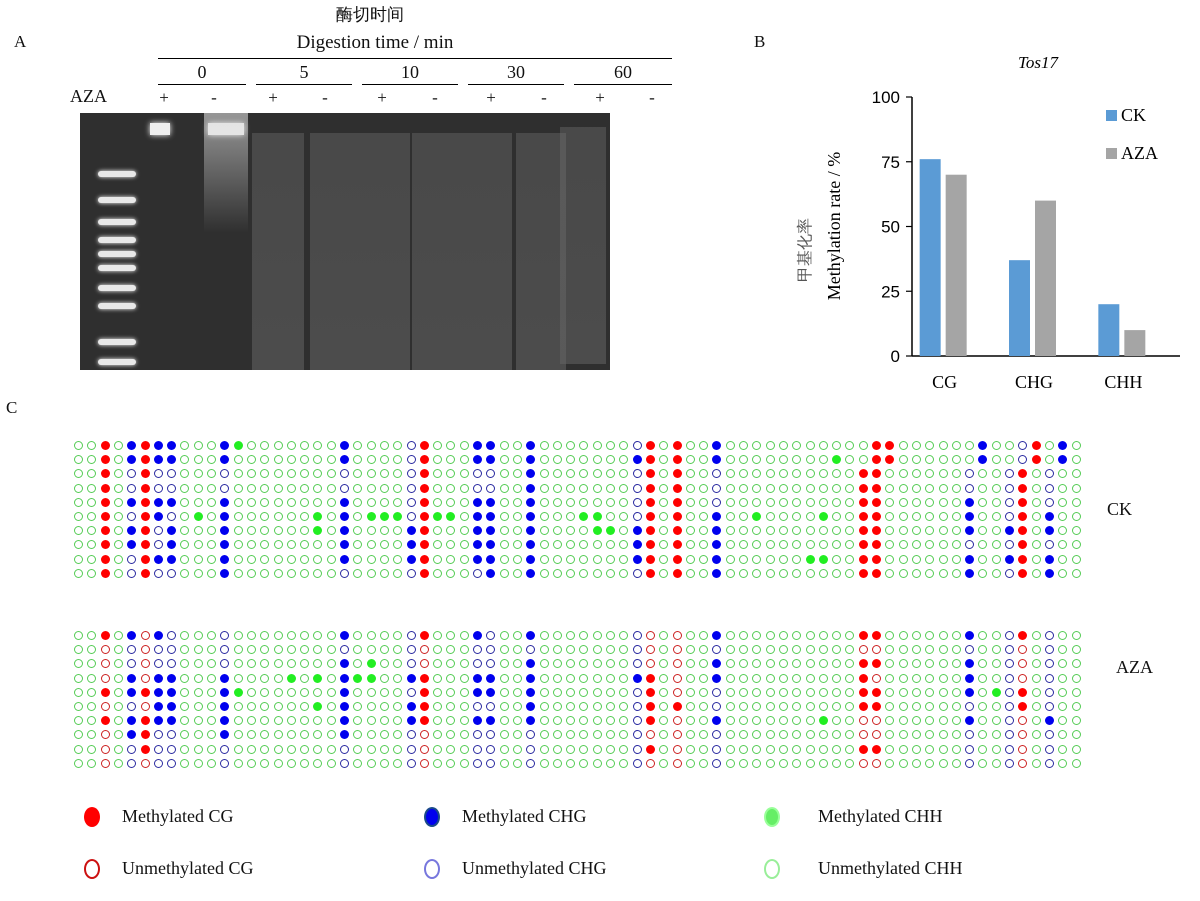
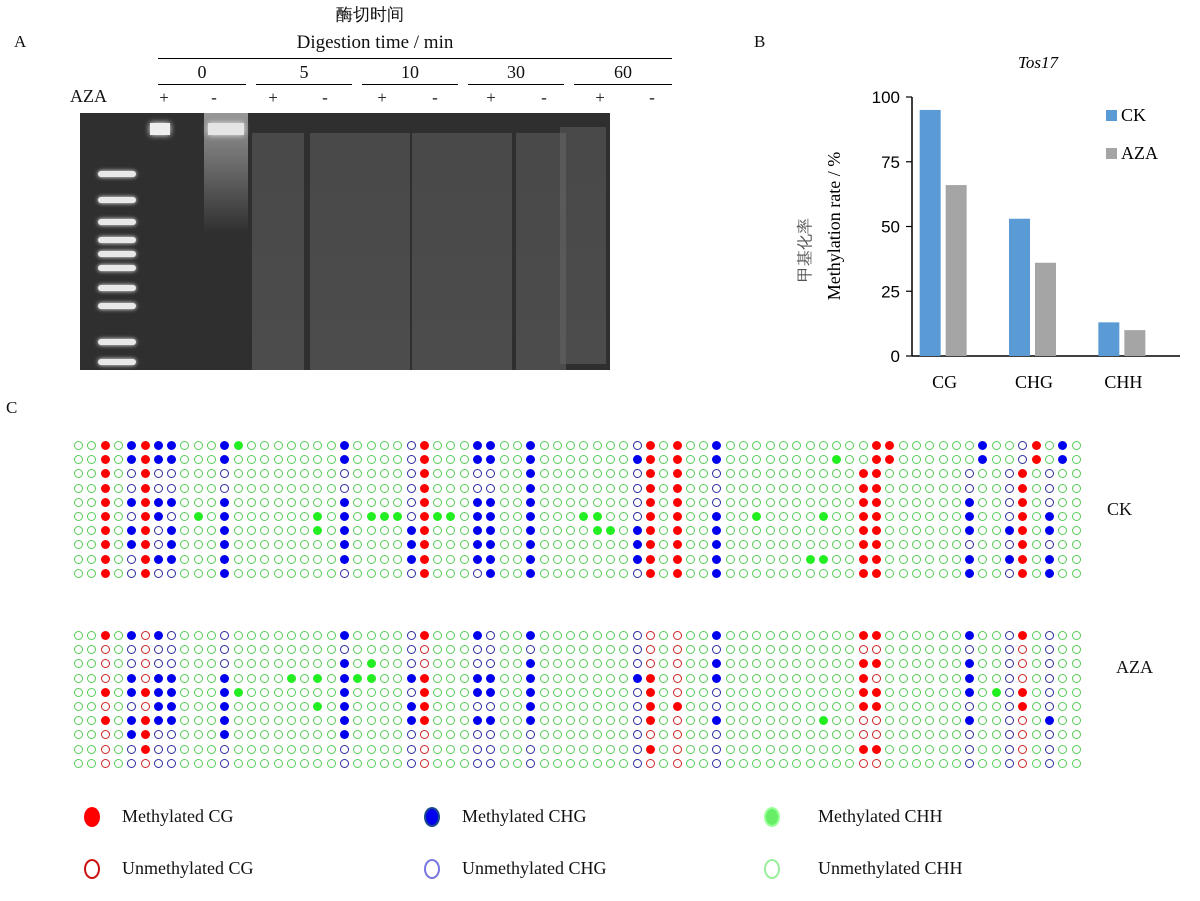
CK/CG: 76 -> 95
AZA/CG: 70 -> 66
CK/CHG: 37 -> 53
AZA/CHG: 60 -> 36
CK/CHH: 20 -> 13
